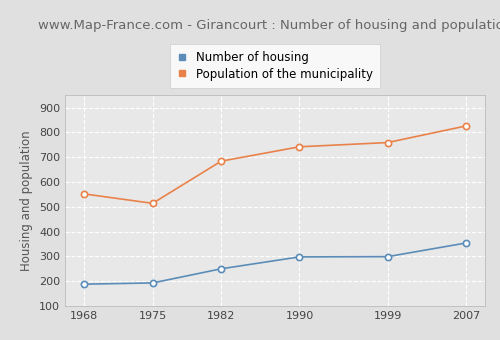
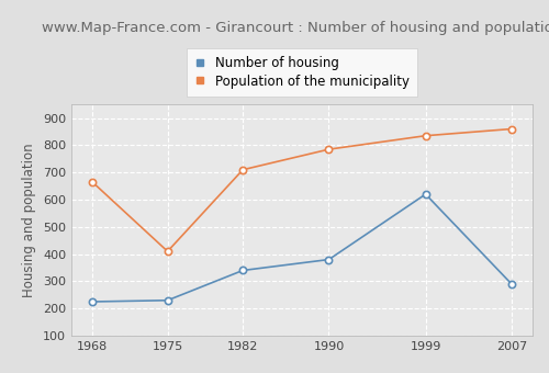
Number of housing/1968: 188 -> 225
Population of the municipality/1968: 552 -> 665
Number of housing/1975: 193 -> 230
Population of the municipality/1975: 514 -> 410
Number of housing/1982: 250 -> 340
Population of the municipality/1982: 684 -> 710
Number of housing/1990: 298 -> 380
Population of the municipality/1990: 742 -> 785
Number of housing/1999: 299 -> 620
Population of the municipality/1999: 759 -> 835
Number of housing/2007: 354 -> 290
Population of the municipality/2007: 826 -> 860
